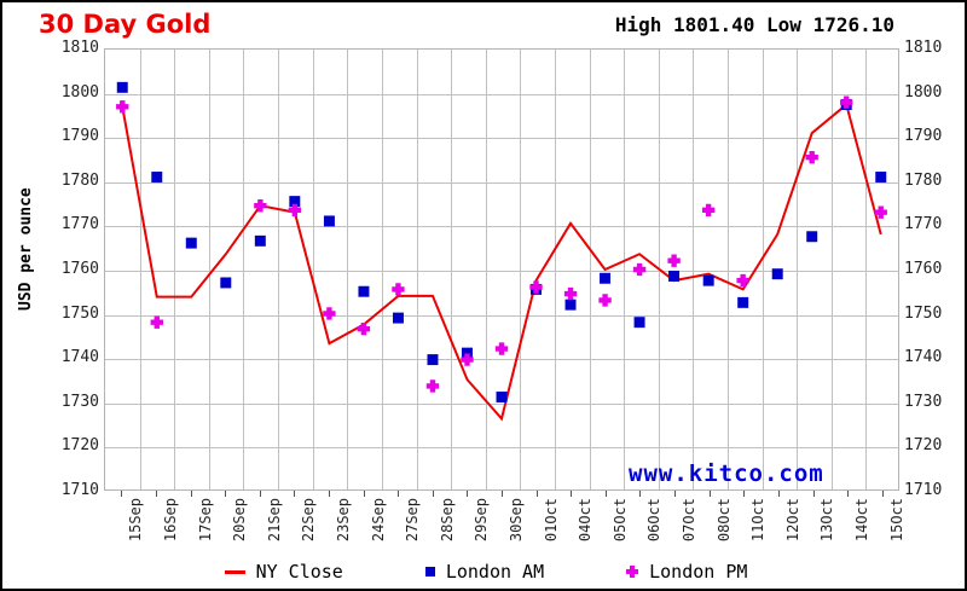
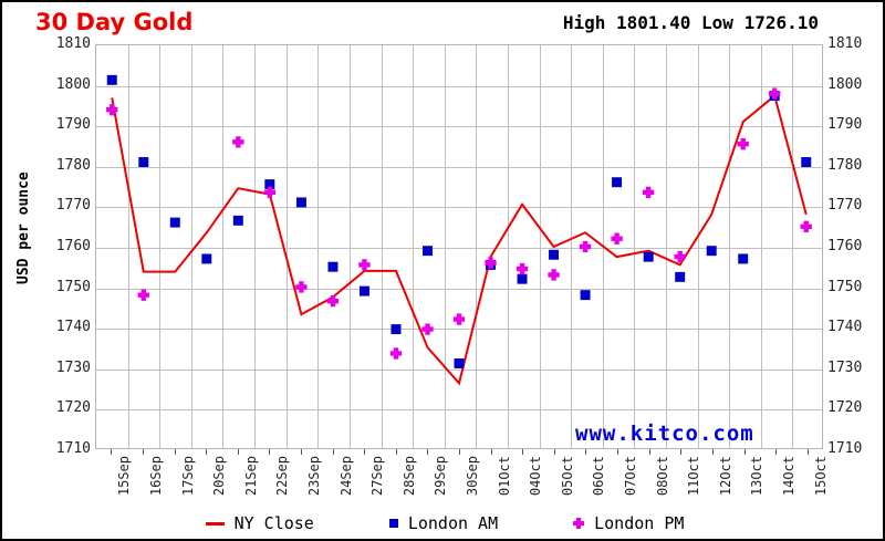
London PM/15Sep: 1797 -> 1794
London PM/21Sep: 1774 -> 1786
London AM/29Sep: 1741 -> 1759
London AM/07Oct: 1758 -> 1776
London AM/13Oct: 1768 -> 1757
London PM/15Oct: 1773 -> 1765
